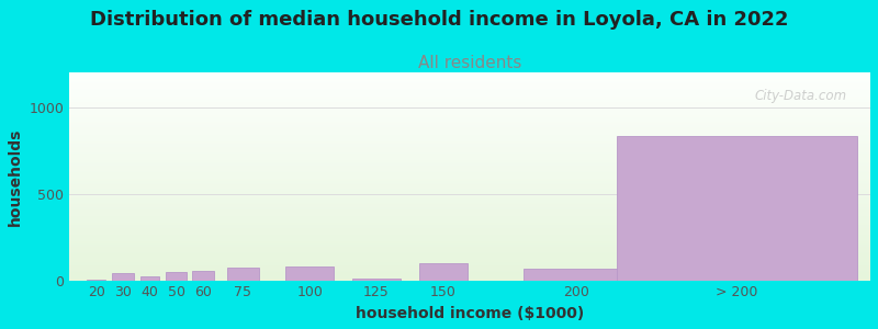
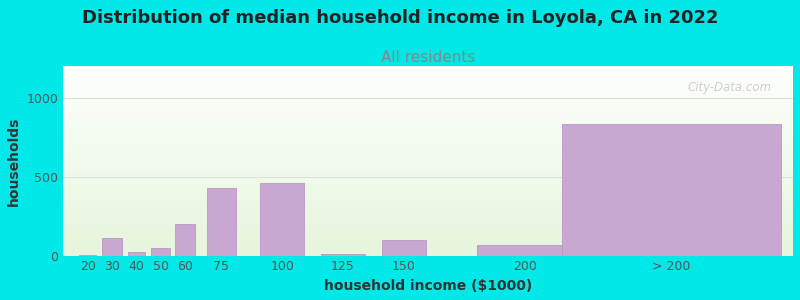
30: 40 -> 110
60: 50 -> 200
75: 70 -> 430
100: 80 -> 460
